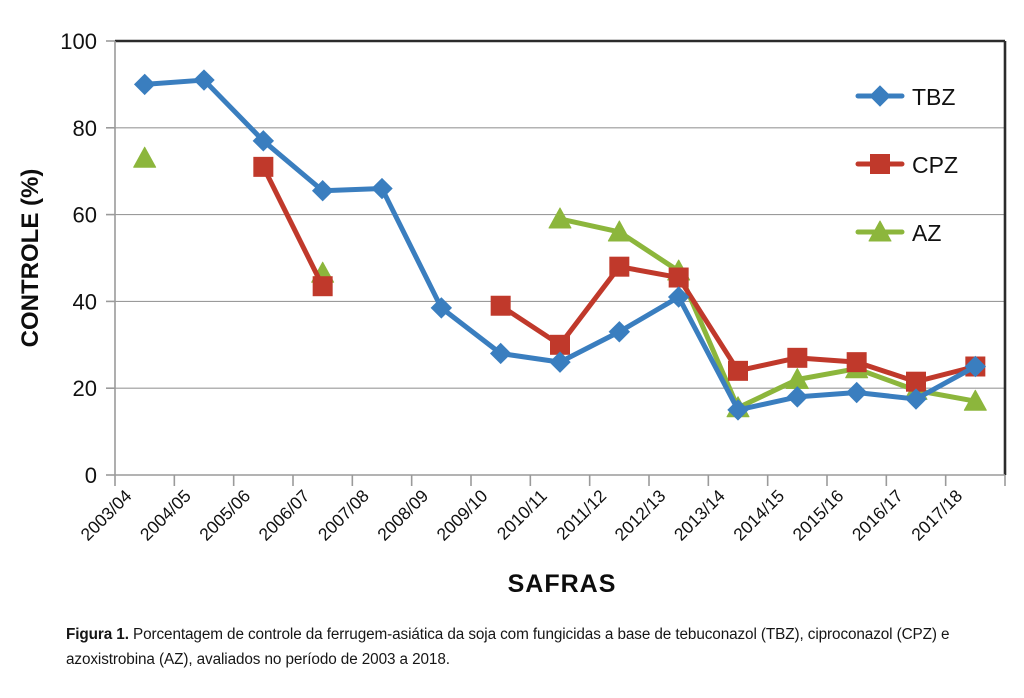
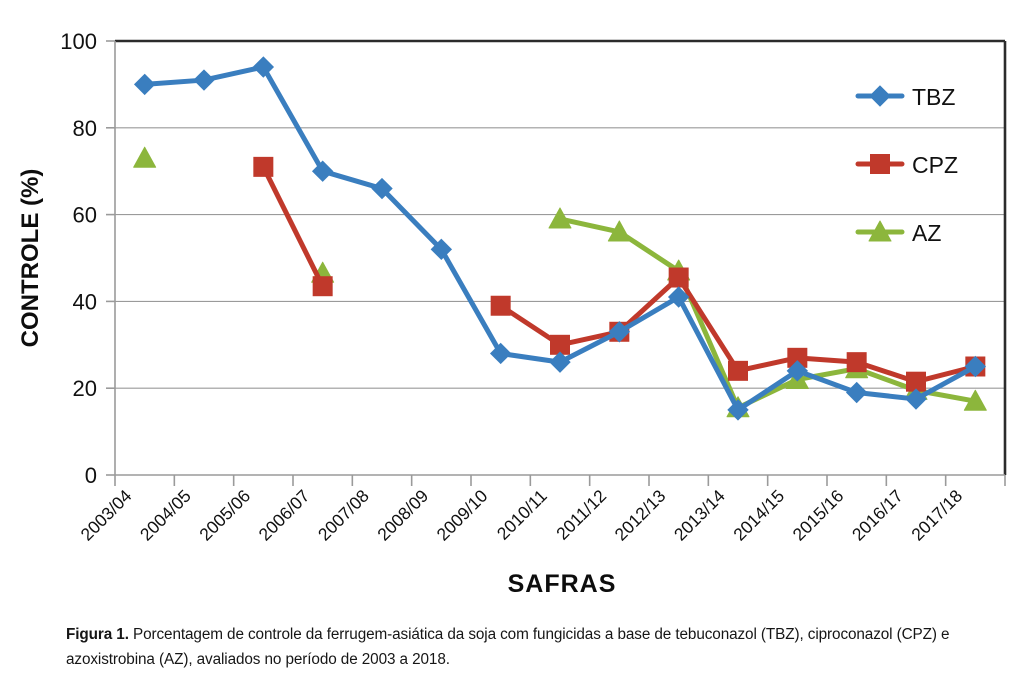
TBZ/2005/06: 77 -> 94
TBZ/2006/07: 66 -> 70
TBZ/2008/09: 38 -> 52
CPZ/2011/12: 48 -> 33
TBZ/2014/15: 18 -> 24
